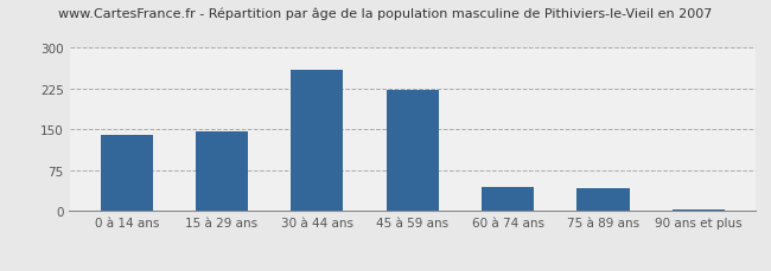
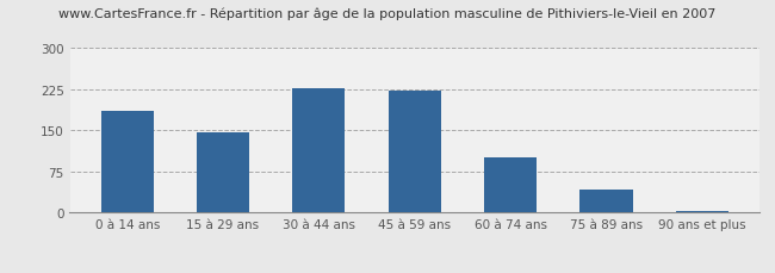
0 à 14 ans: 140 -> 185
30 à 44 ans: 260 -> 228
60 à 74 ans: 45 -> 101
